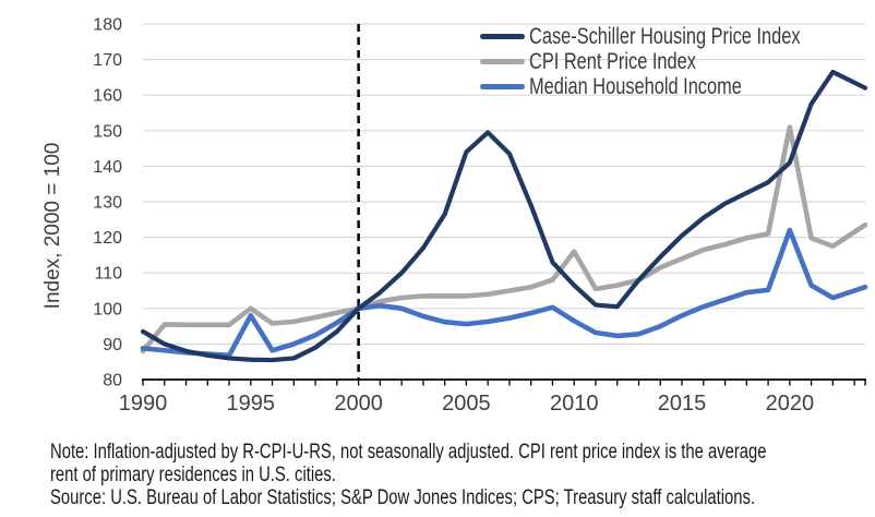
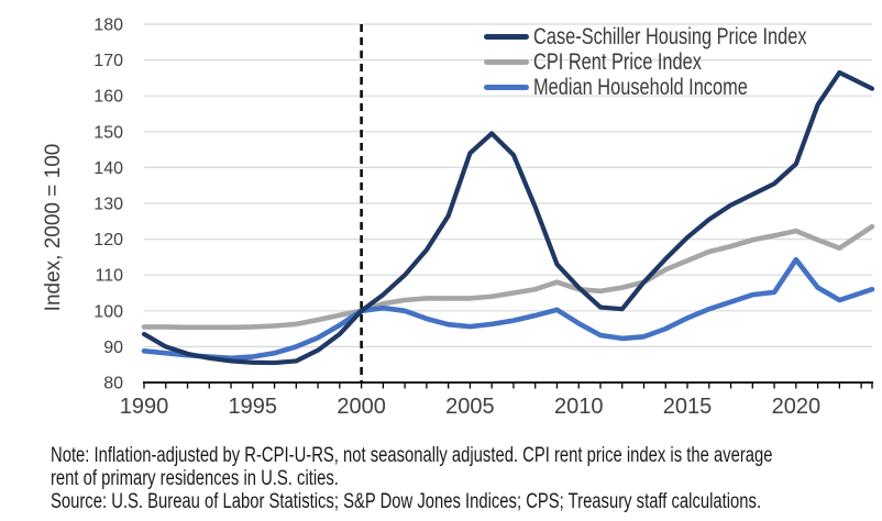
CPI Rent Price Index/1990: 88 -> 96
CPI Rent Price Index/1995: 100 -> 96
Median Household Income/1995: 98 -> 87
CPI Rent Price Index/2010: 116 -> 106
CPI Rent Price Index/2020: 151 -> 122
Median Household Income/2020: 122 -> 114
